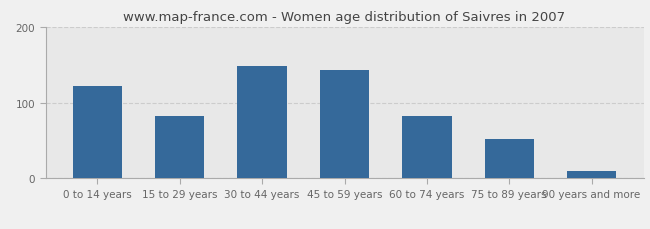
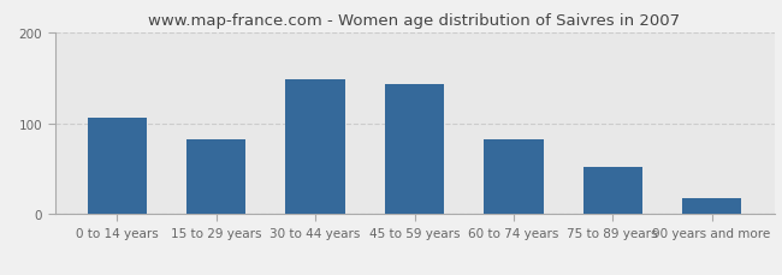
0 to 14 years: 122 -> 106
90 years and more: 10 -> 18
